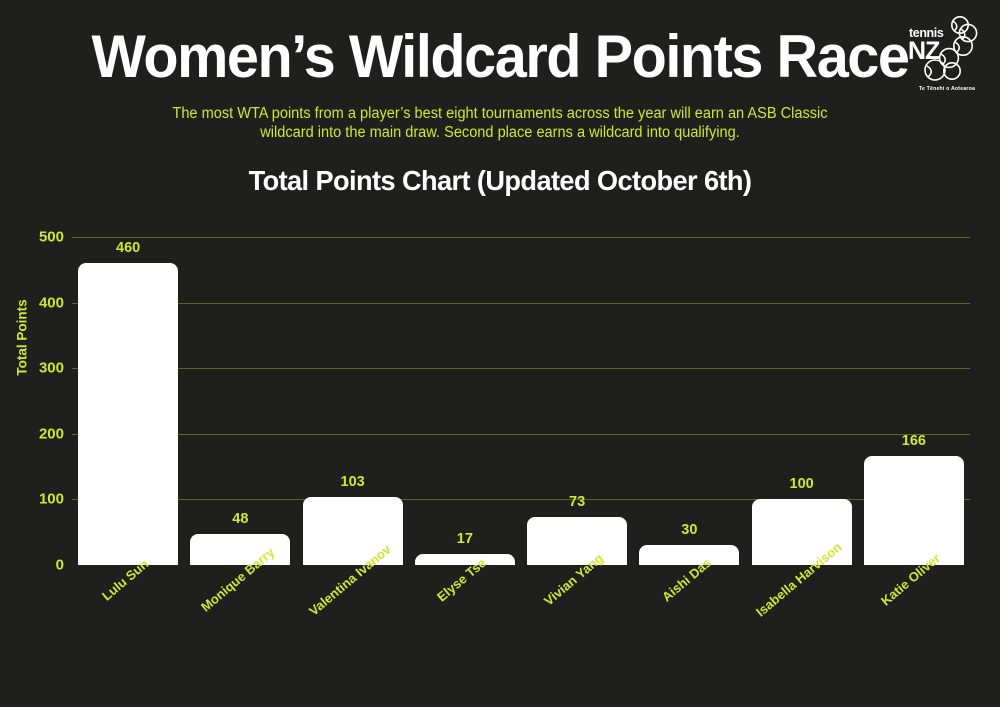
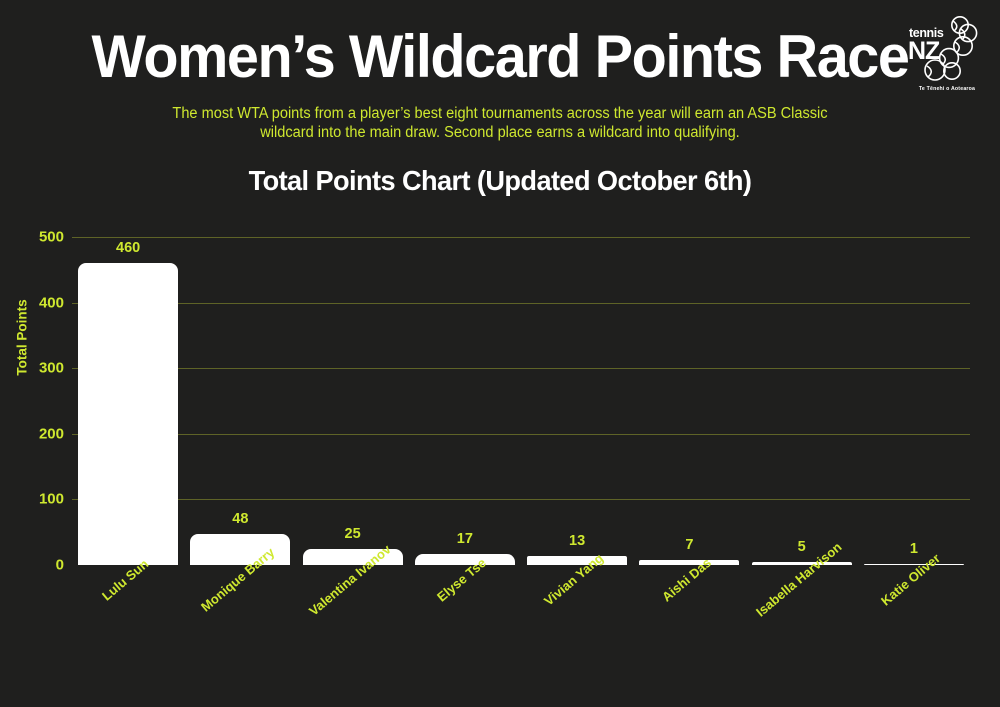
Valentina Ivanov: 103 -> 25
Vivian Yang: 73 -> 13
Aishi Das: 30 -> 7
Isabella Harvison: 100 -> 5
Katie Oliver: 166 -> 1
